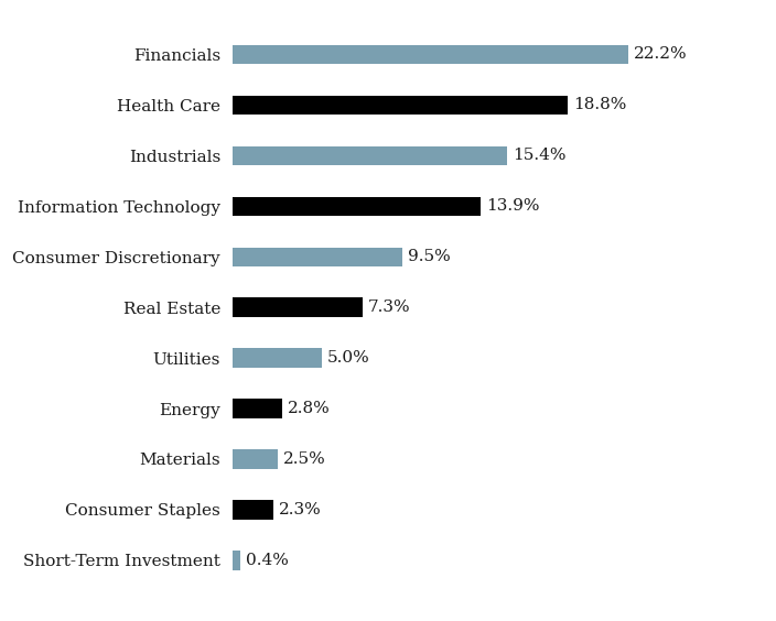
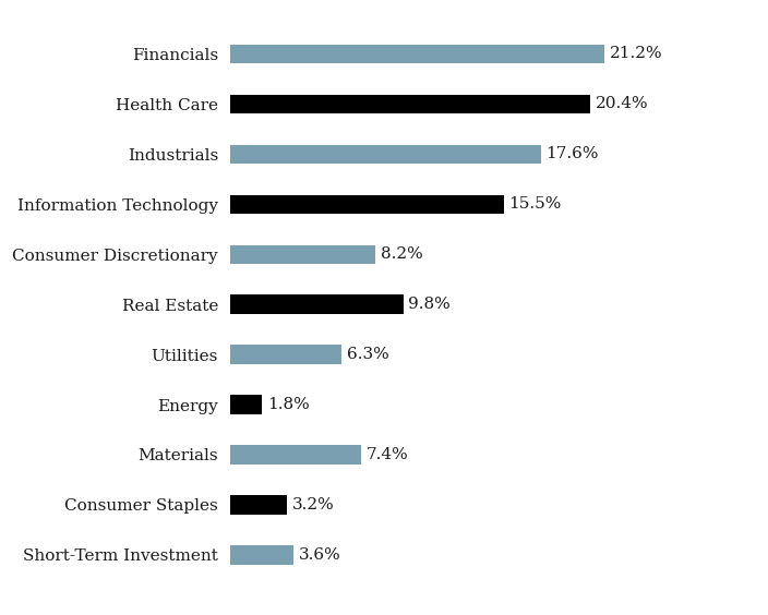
Financials: 22.2% -> 21.2%
Health Care: 18.8% -> 20.4%
Industrials: 15.4% -> 17.6%
Information Technology: 13.9% -> 15.5%
Consumer Discretionary: 9.5% -> 8.2%
Real Estate: 7.3% -> 9.8%
Utilities: 5.0% -> 6.3%
Energy: 2.8% -> 1.8%
Materials: 2.5% -> 7.4%
Consumer Staples: 2.3% -> 3.2%
Short-Term Investment: 0.4% -> 3.6%
